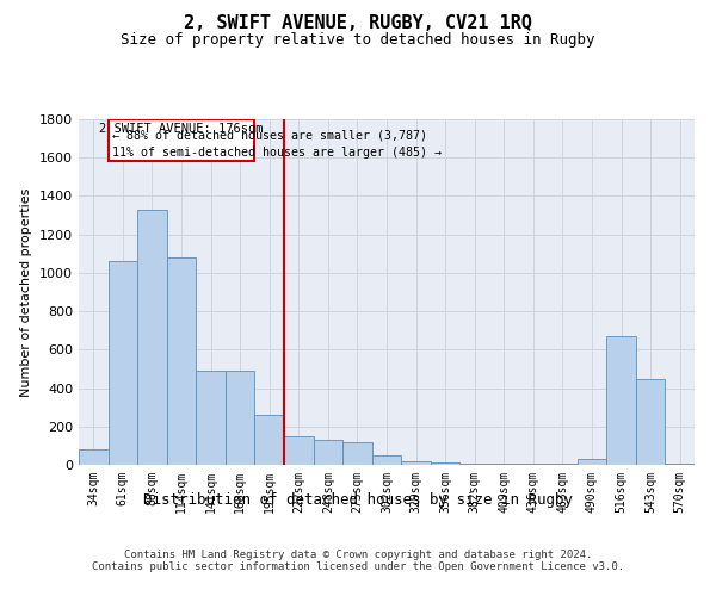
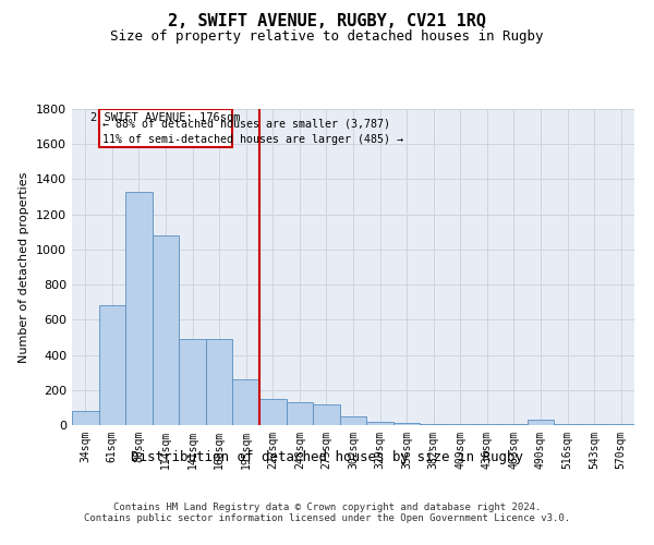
61sqm: 1060 -> 680
516sqm: 670 -> 0
543sqm: 450 -> 0
